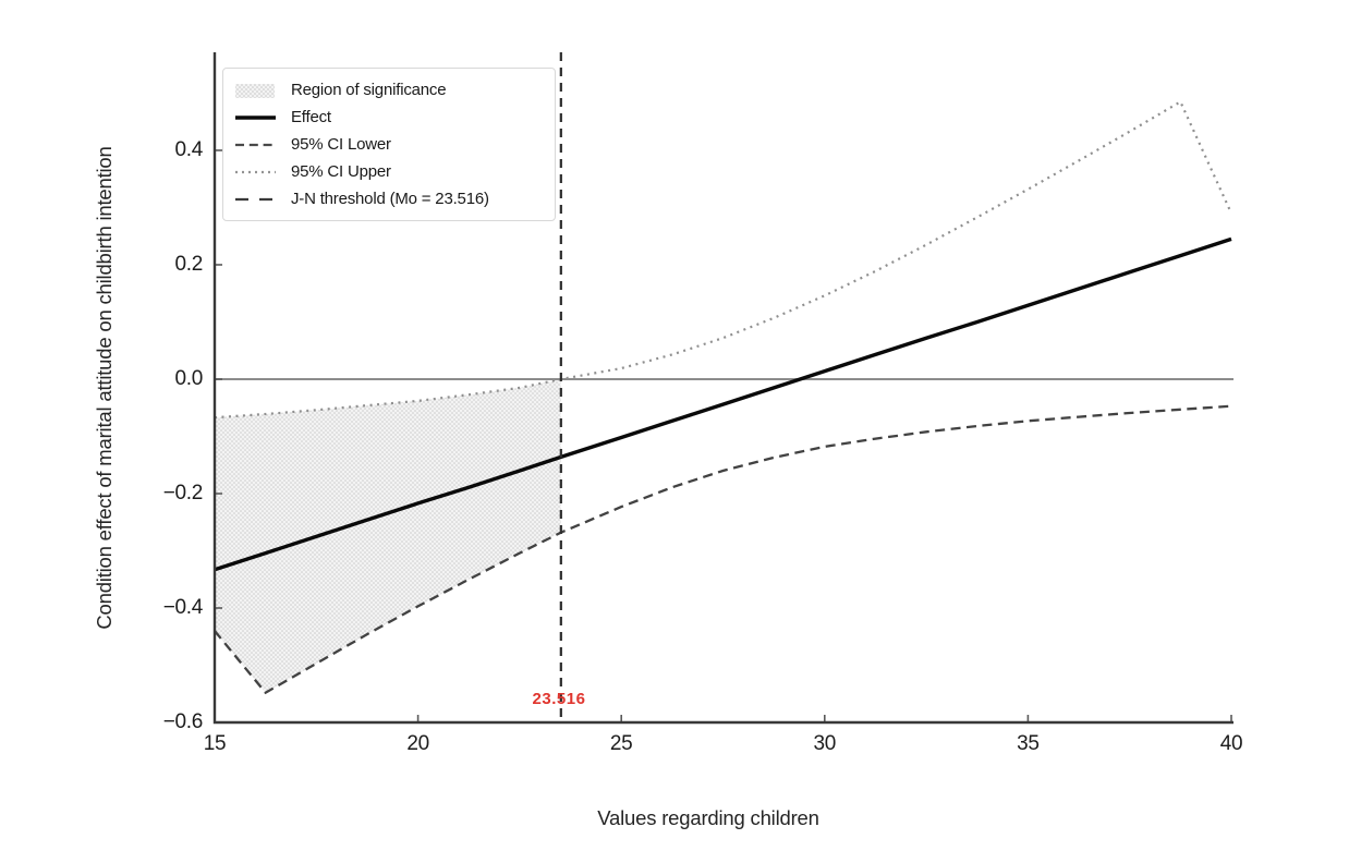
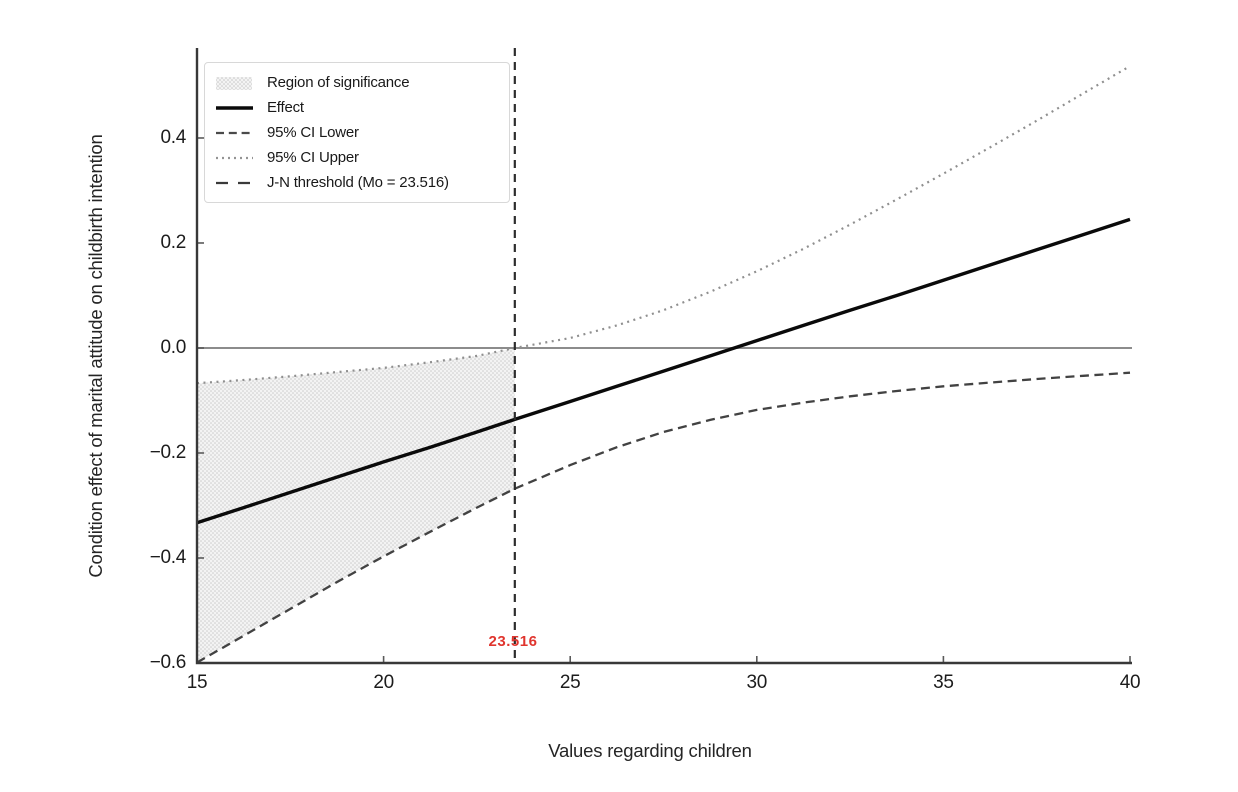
95% CI Lower/15: -0.44 -> -0.60
95% CI Upper/40: 0.29 -> 0.54
